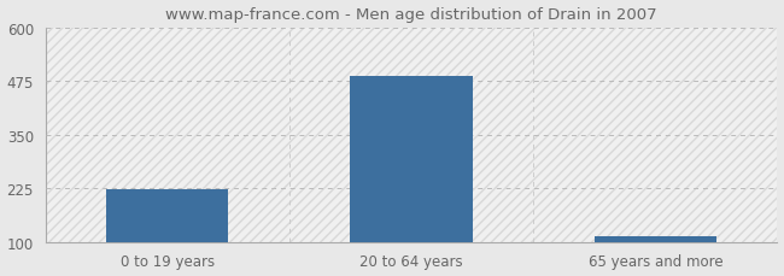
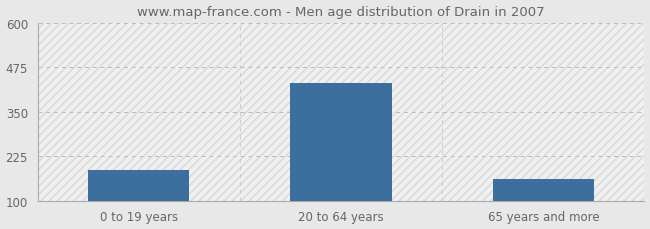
0 to 19 years: 222 -> 185
20 to 64 years: 487 -> 430
65 years and more: 112 -> 160
